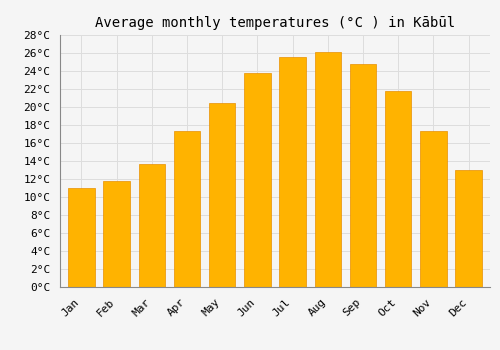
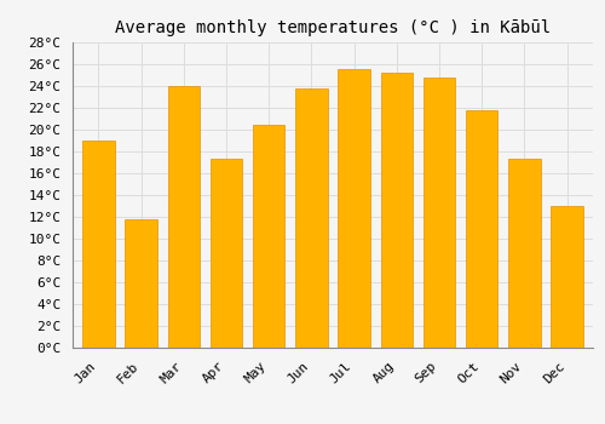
Jan: 11.0°C -> 19.0°C
Mar: 13.7°C -> 24.0°C
Aug: 26.1°C -> 25.2°C
